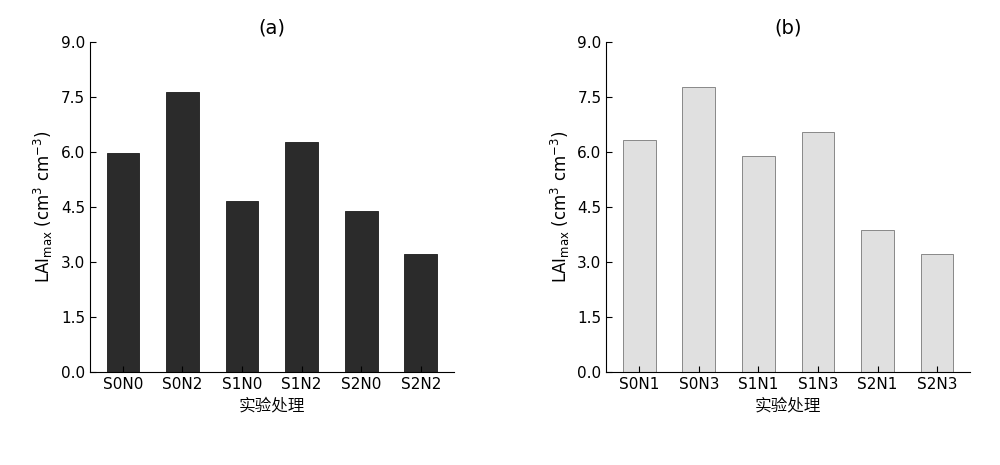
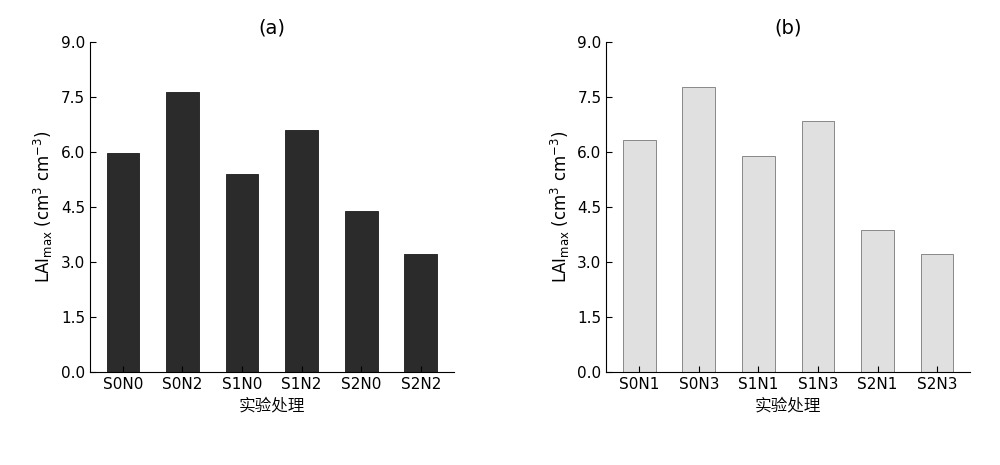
(a)/S1N0: 4.65 -> 5.40
(a)/S1N2: 6.28 -> 6.60
(b)/S1N3: 6.55 -> 6.85
